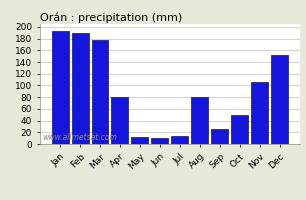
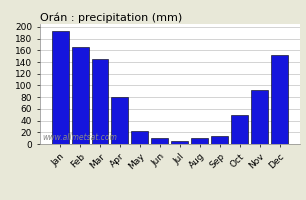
Feb: 190 -> 165
Mar: 178 -> 145
May: 12 -> 22
Jul: 14 -> 5
Aug: 80 -> 10
Sep: 26 -> 13
Nov: 106 -> 93
